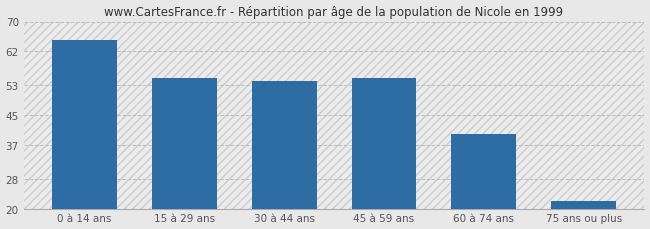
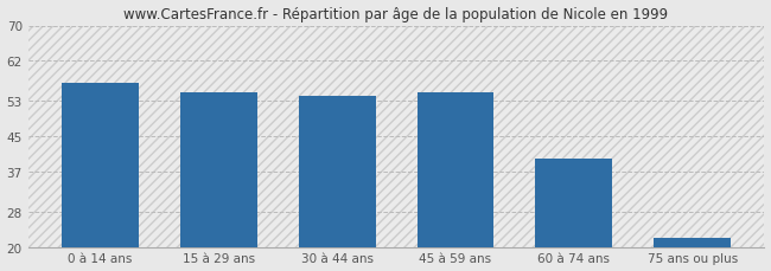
0 à 14 ans: 65 -> 57
